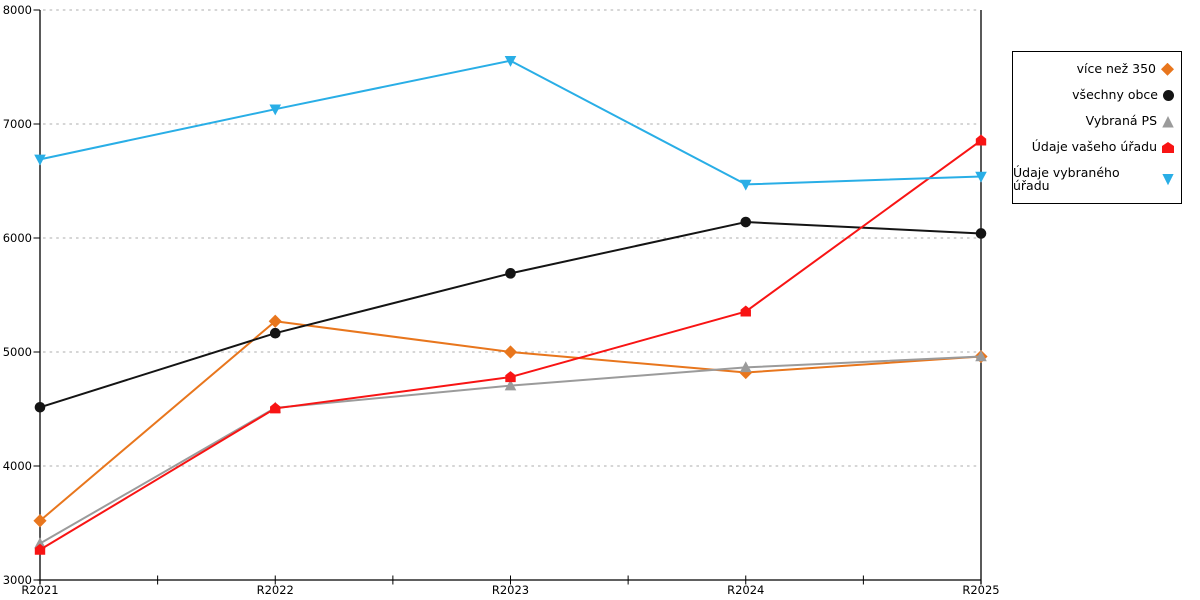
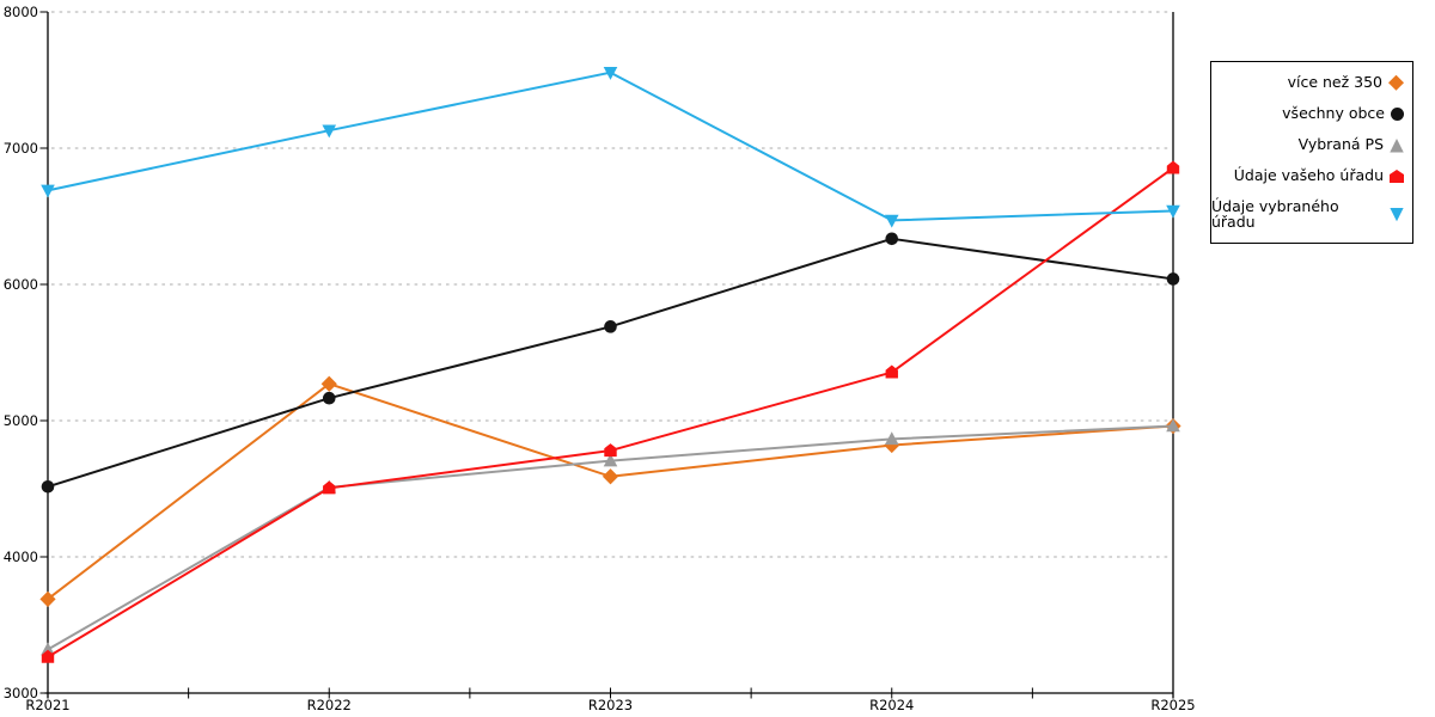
více než 350/R2021: 3520 -> 3690
více než 350/R2023: 5000 -> 4590
všechny obce/R2024: 6140 -> 6340
